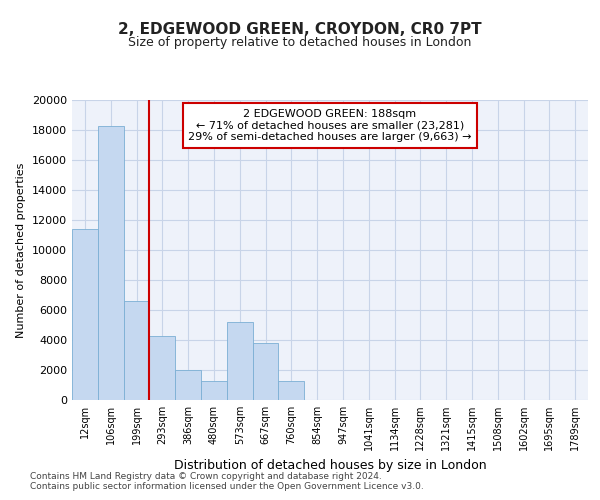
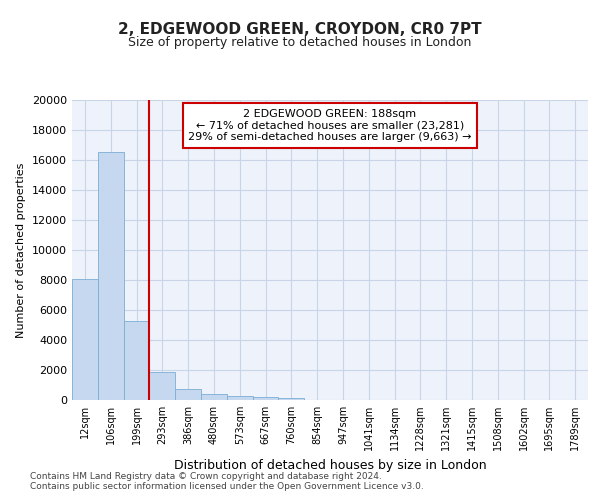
12sqm: 11400 -> 8100
106sqm: 18300 -> 16500
199sqm: 6600 -> 5300
293sqm: 4300 -> 1800
386sqm: 2000 -> 800
480sqm: 1300 -> 400
573sqm: 5200 -> 300
667sqm: 3800 -> 200
760sqm: 1300 -> 200
